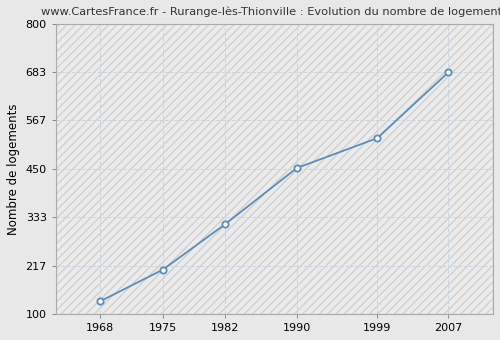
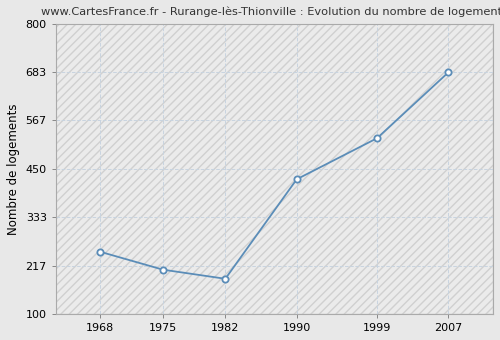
1968: 131 -> 250
1982: 317 -> 185
1990: 452 -> 425
